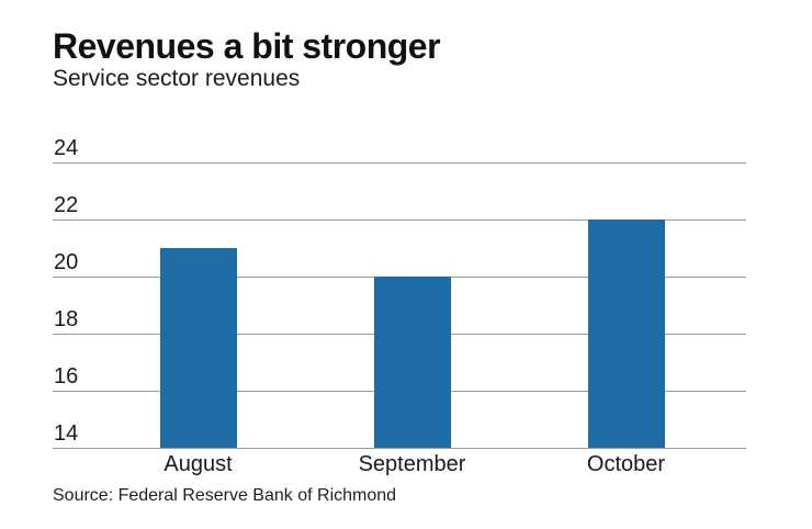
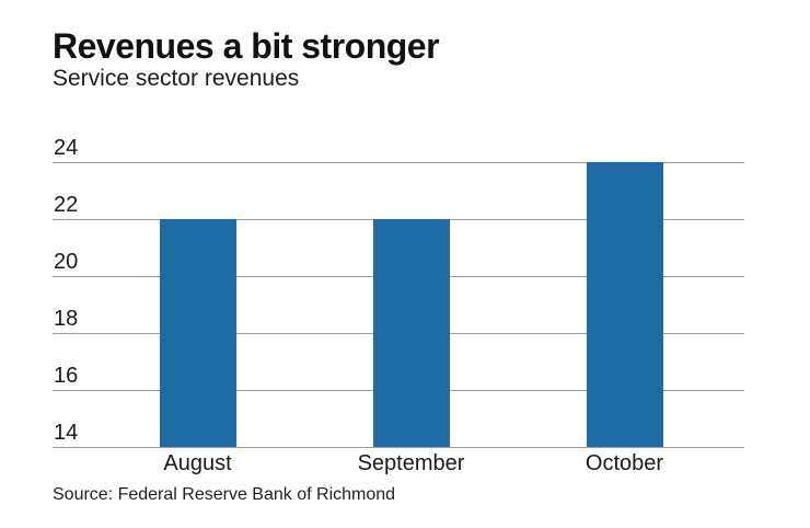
August: 21 -> 22
September: 20 -> 22
October: 22 -> 24
